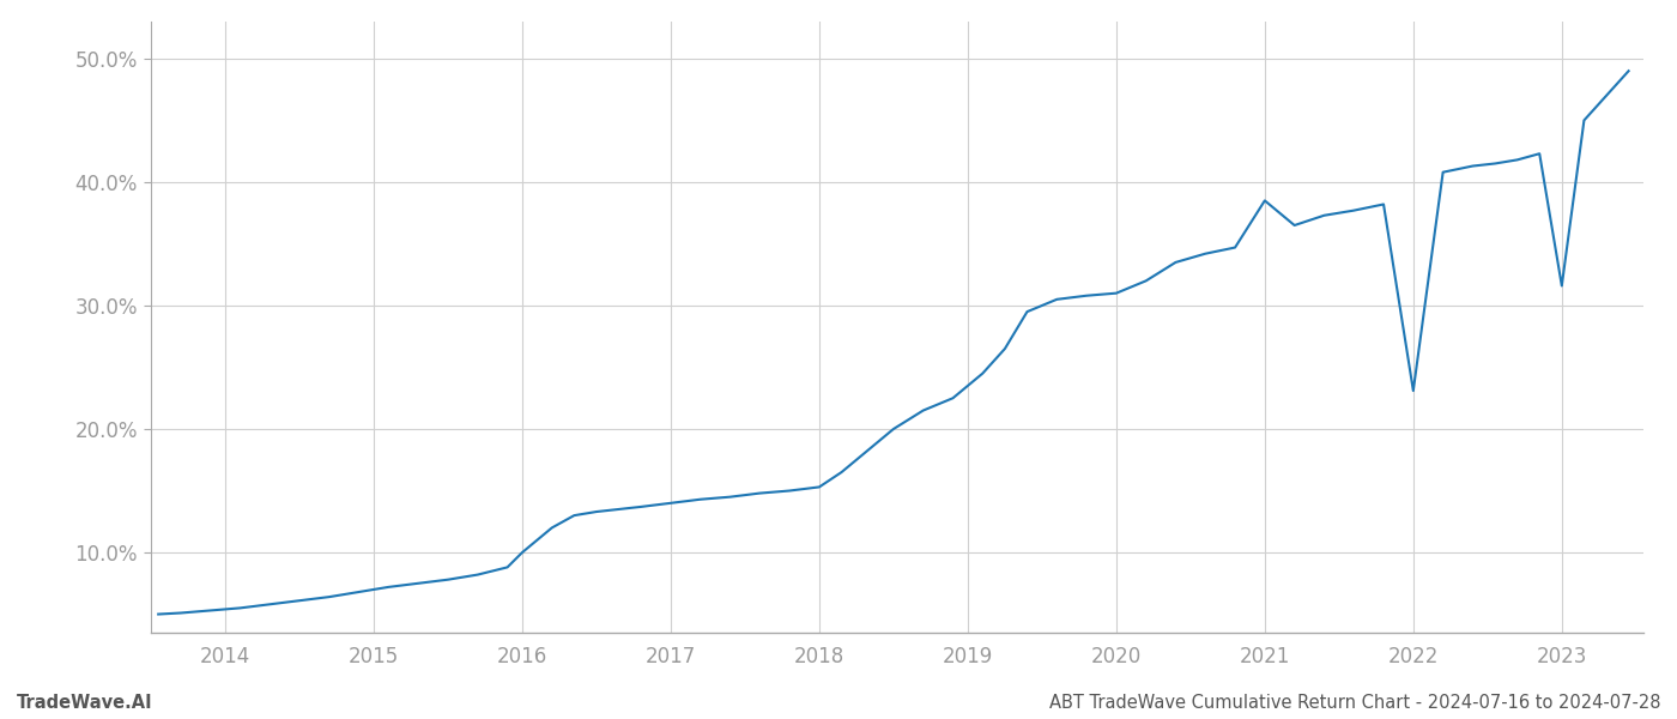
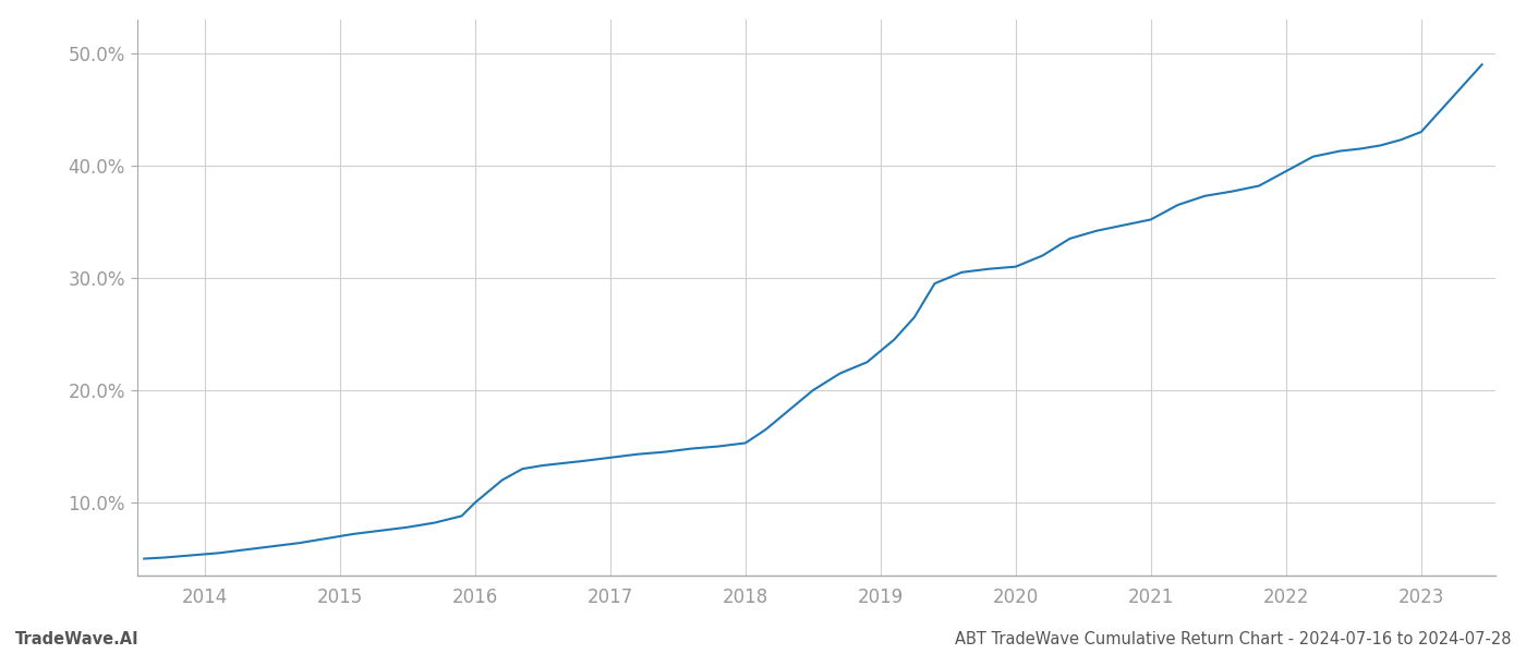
2021: 38.5% -> 35.2%
2022: 23.1% -> 39.5%
2023: 31.6% -> 43.0%
